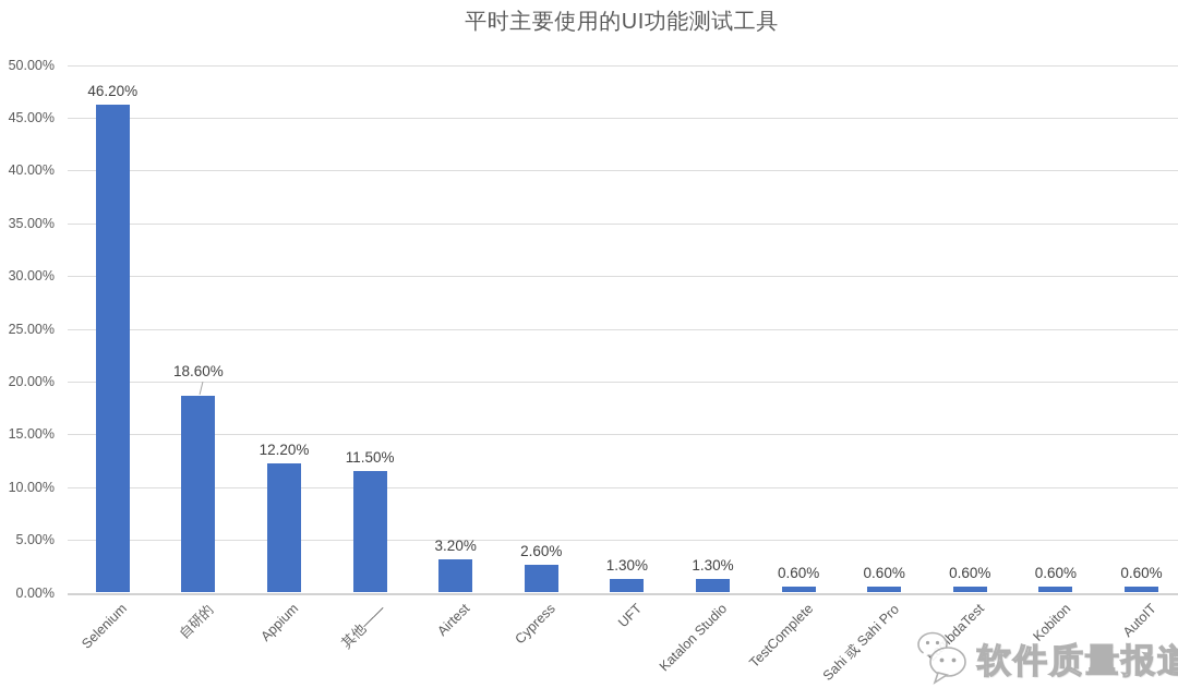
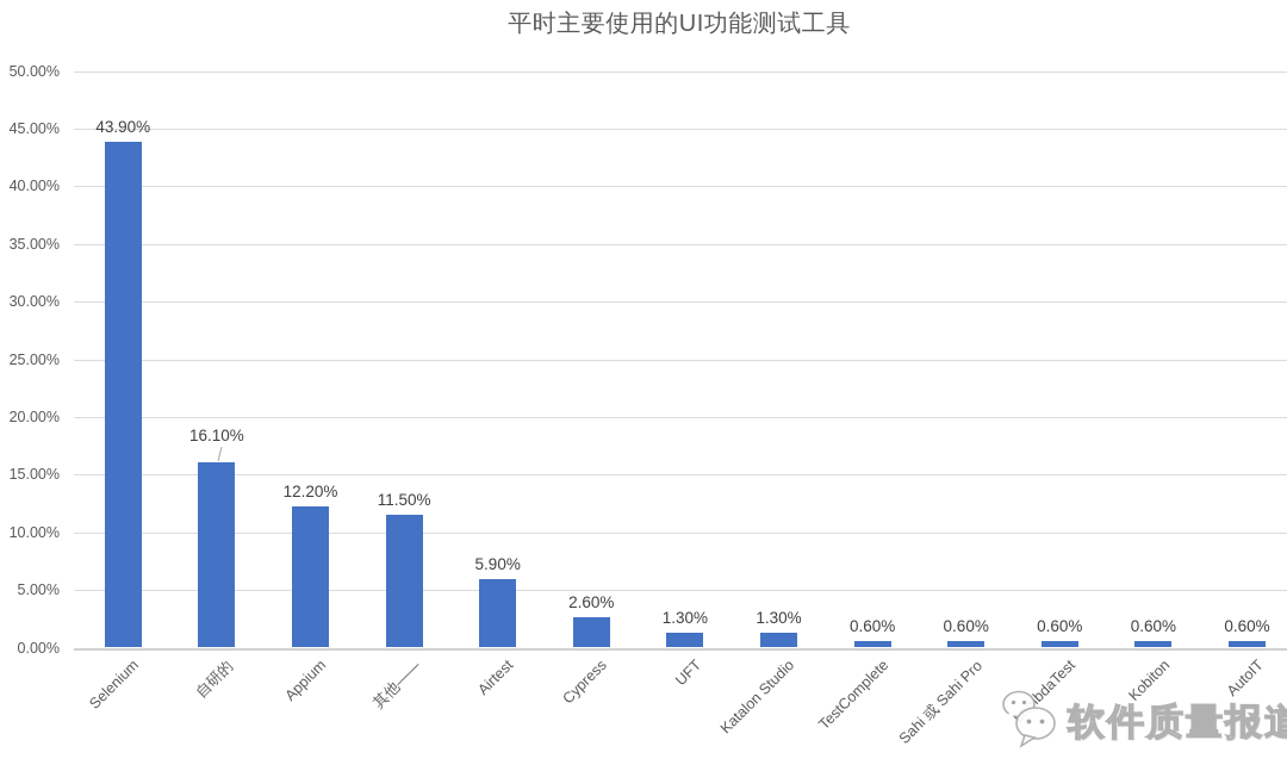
Selenium: 46.20% -> 43.90%
自研的: 18.60% -> 16.10%
Airtest: 3.20% -> 5.90%
